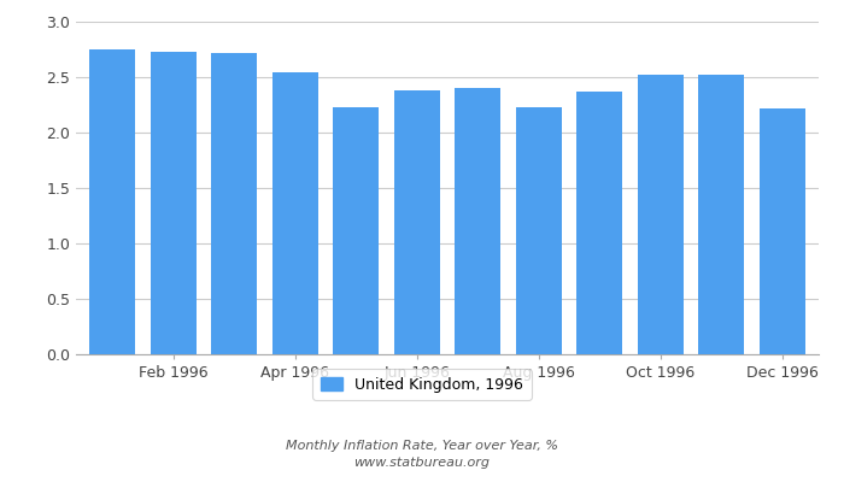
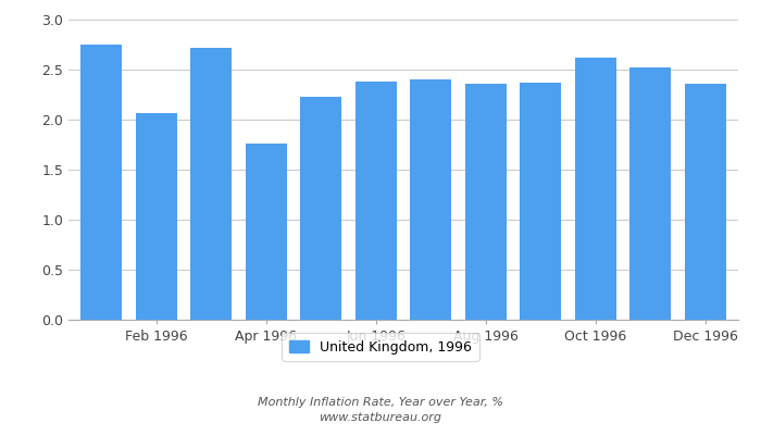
Feb 1996: 2.73 -> 2.06
Apr 1996: 2.54 -> 1.76
Aug 1996: 2.23 -> 2.36
Oct 1996: 2.52 -> 2.62
Dec 1996: 2.22 -> 2.36
